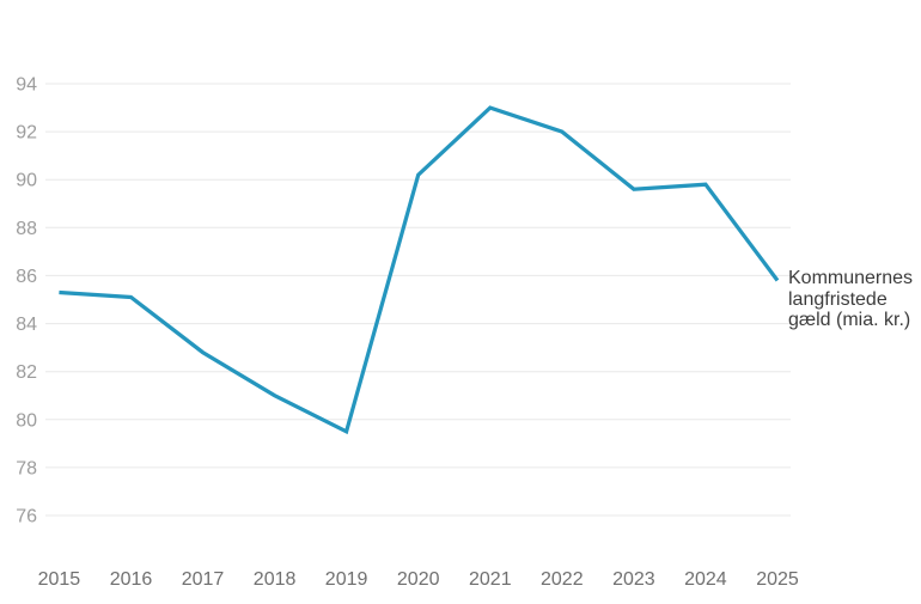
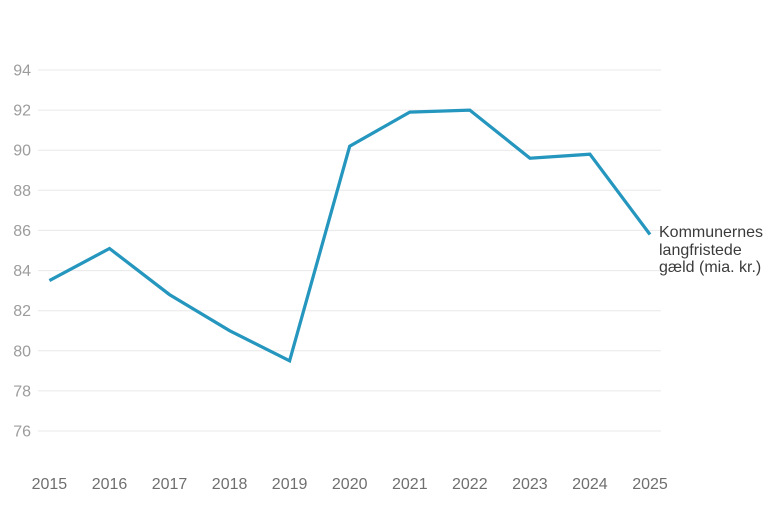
2015: 85.3 -> 83.5
2021: 93.0 -> 91.9
